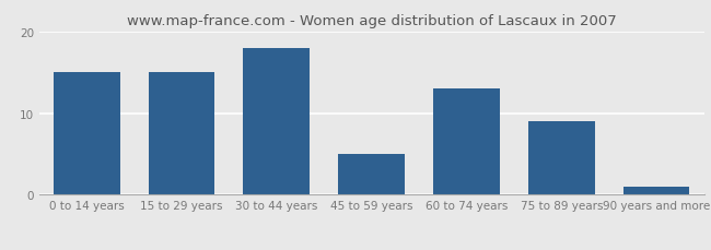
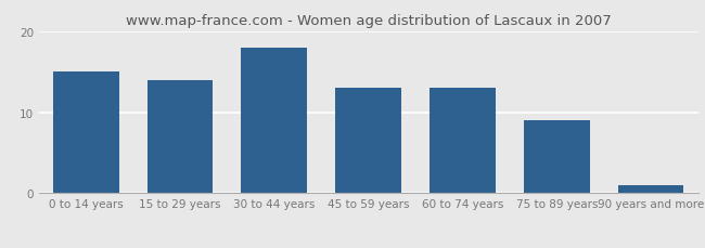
15 to 29 years: 15 -> 14
45 to 59 years: 5 -> 13
